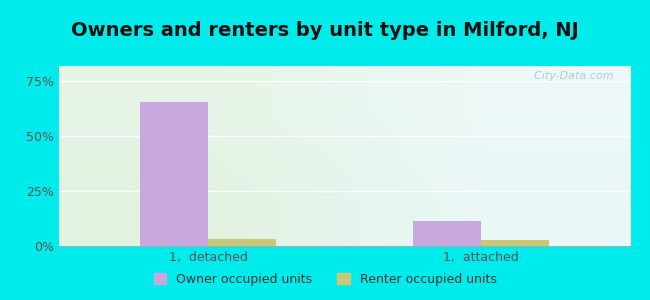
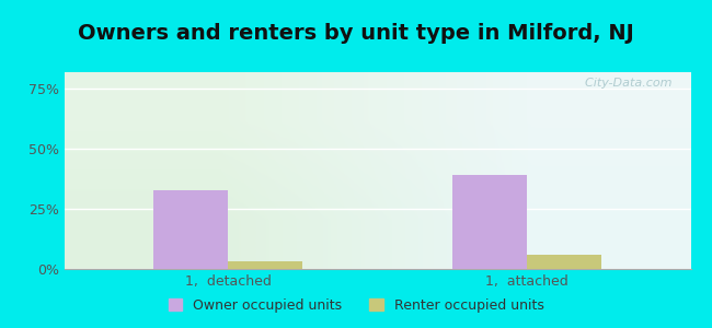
Owner occupied units/1, detached: 65.5% -> 33.0%
Owner occupied units/1, attached: 11.5% -> 39.0%
Renter occupied units/1, attached: 2.8% -> 6.0%
